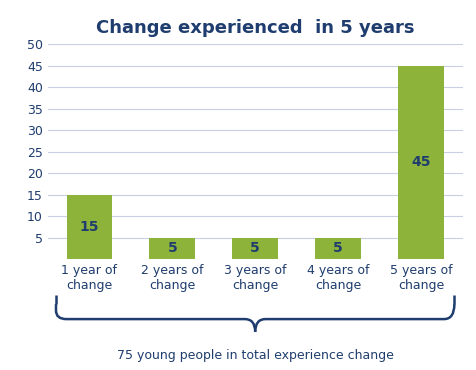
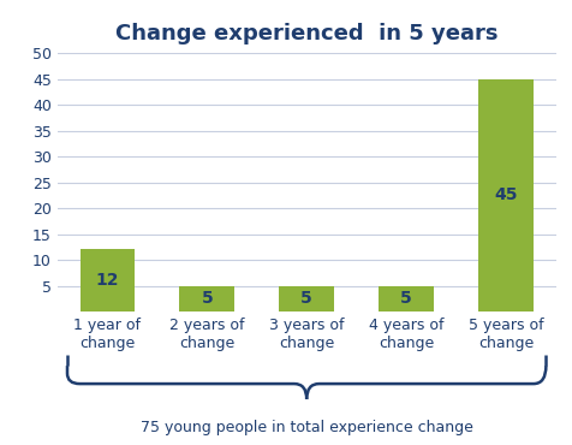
1 year of change: 15 -> 12
